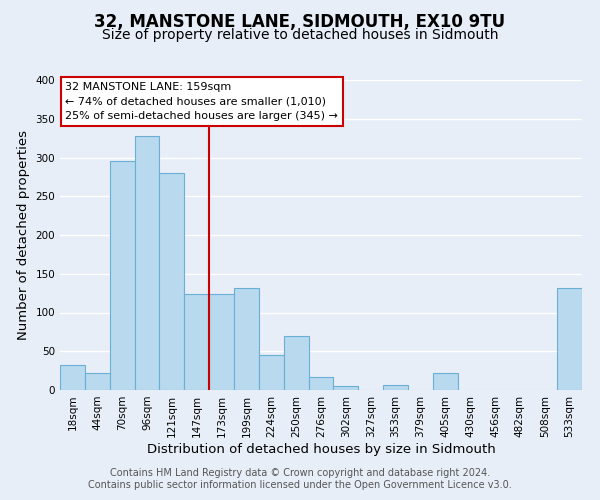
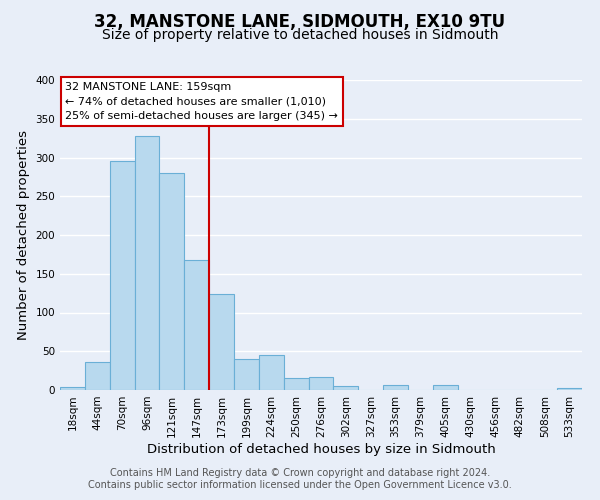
18sqm: 32 -> 4
44sqm: 22 -> 36
147sqm: 124 -> 168
199sqm: 132 -> 40
250sqm: 70 -> 16
405sqm: 22 -> 6
533sqm: 132 -> 2
